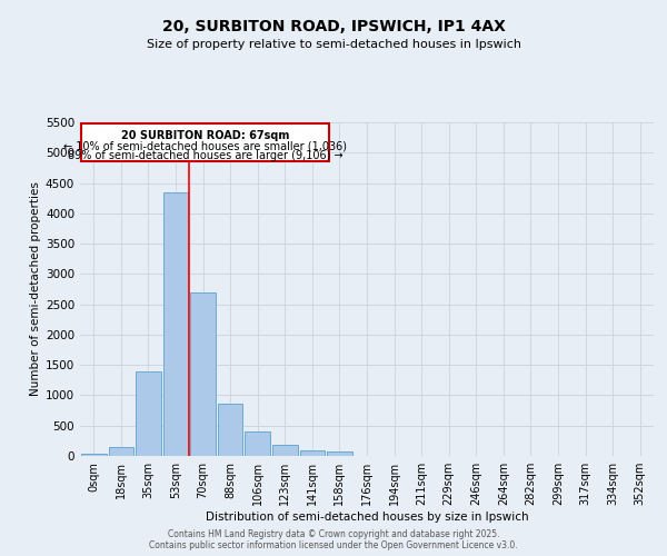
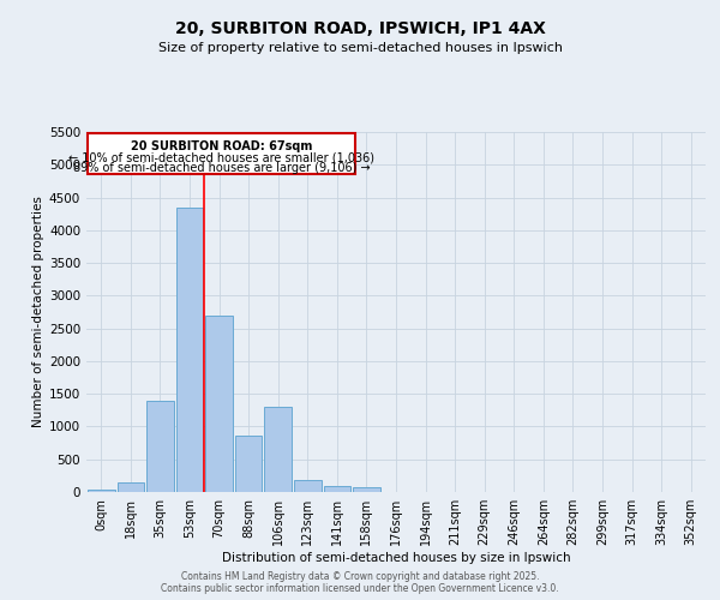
106sqm: 400 -> 1300
